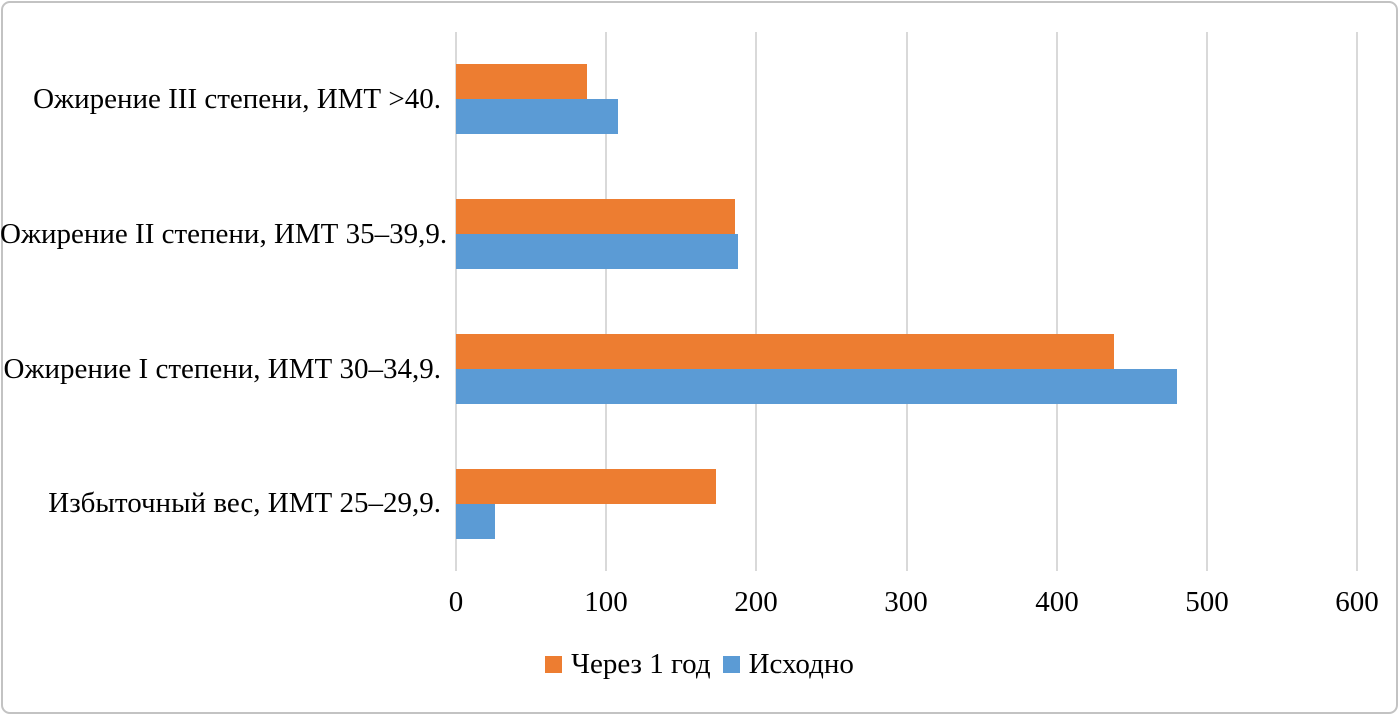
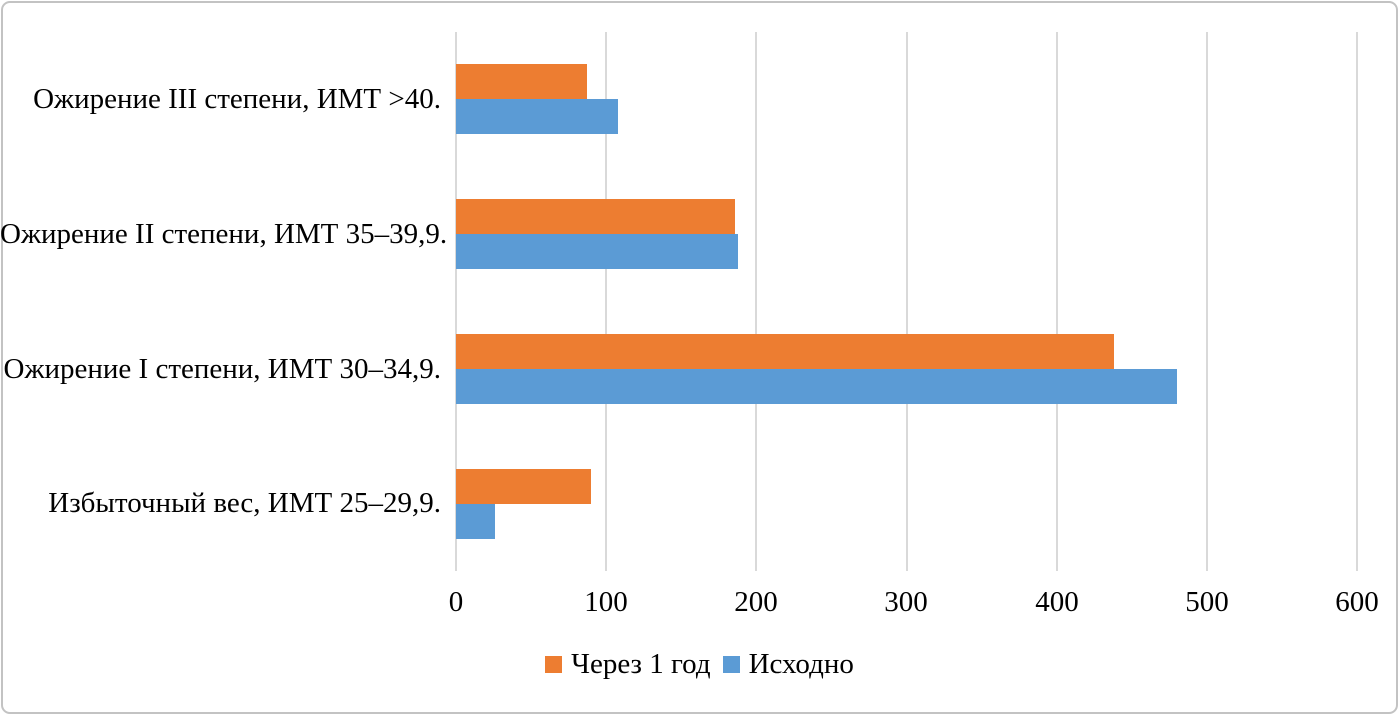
Через 1 год/Избыточный вес, ИМТ 25–29,9.: 173 -> 90
